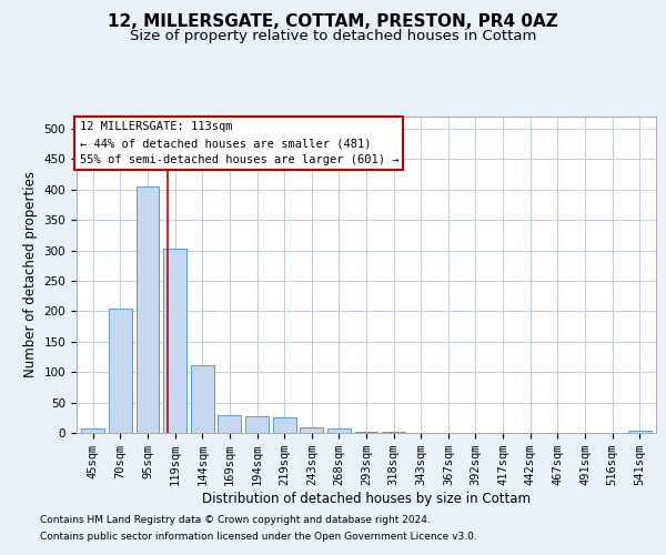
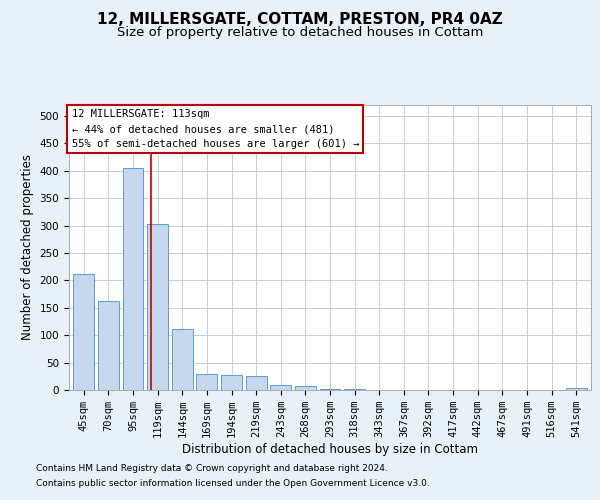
45sqm: 8 -> 212
70sqm: 205 -> 162
